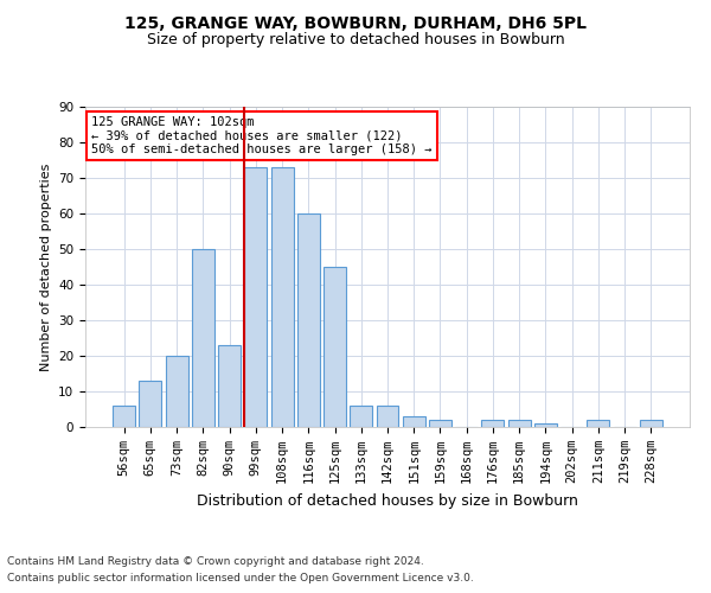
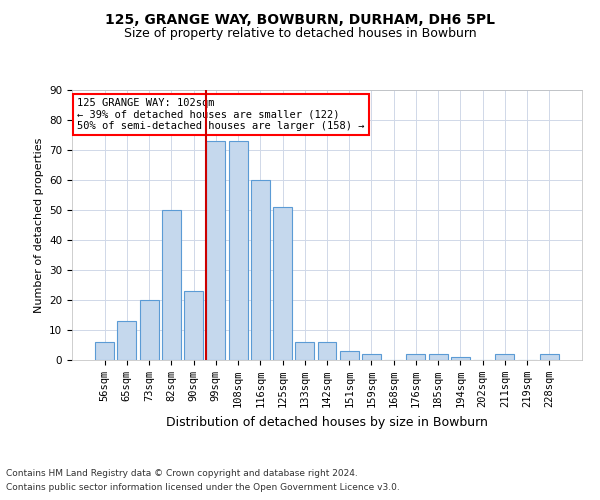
125sqm: 45 -> 51
